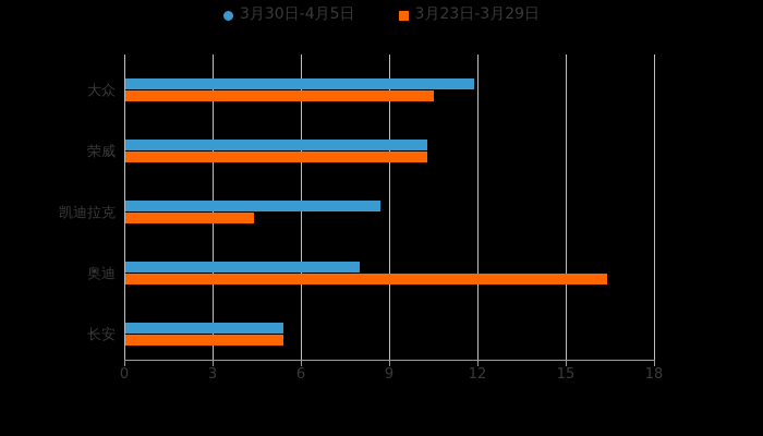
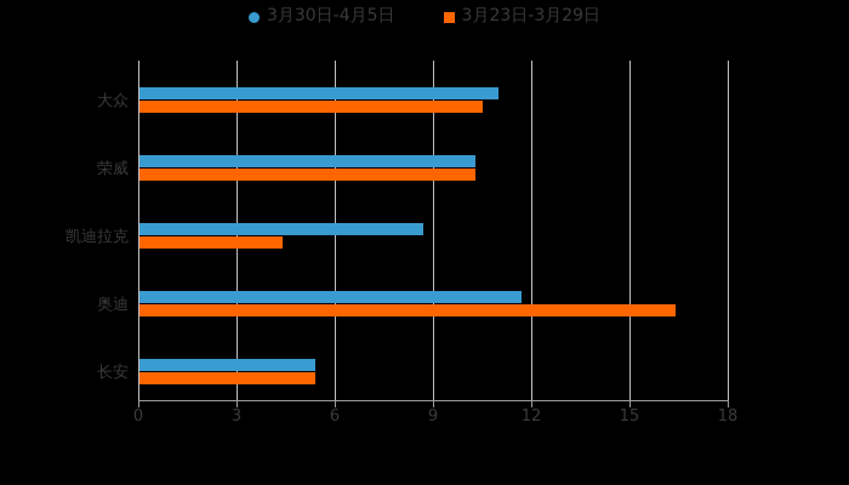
3月30日-4月5日/大众: 11.9 -> 11.0
3月30日-4月5日/奥迪: 8.0 -> 11.7
